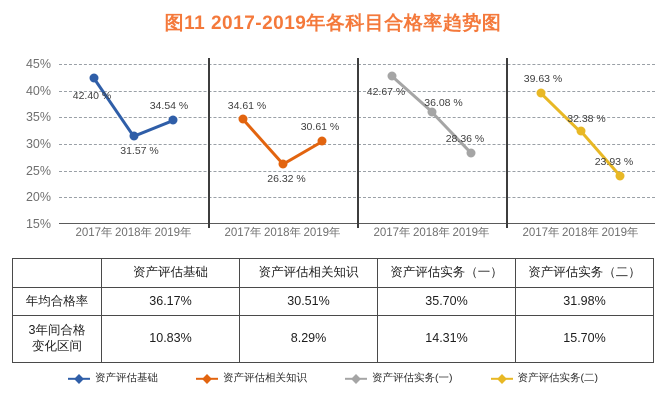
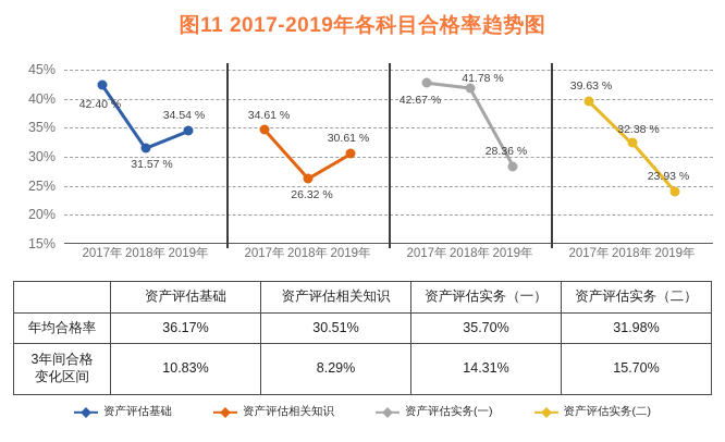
资产评估实务(一)/2018年: 36.08 -> 41.78
